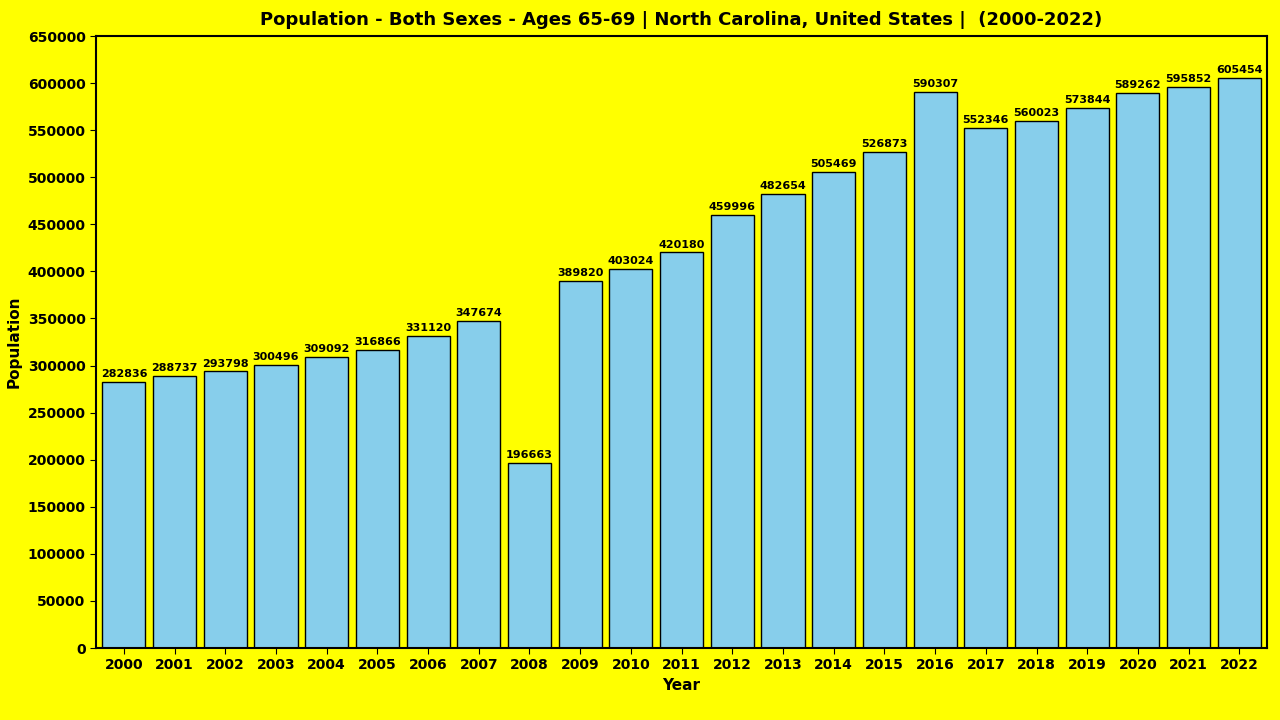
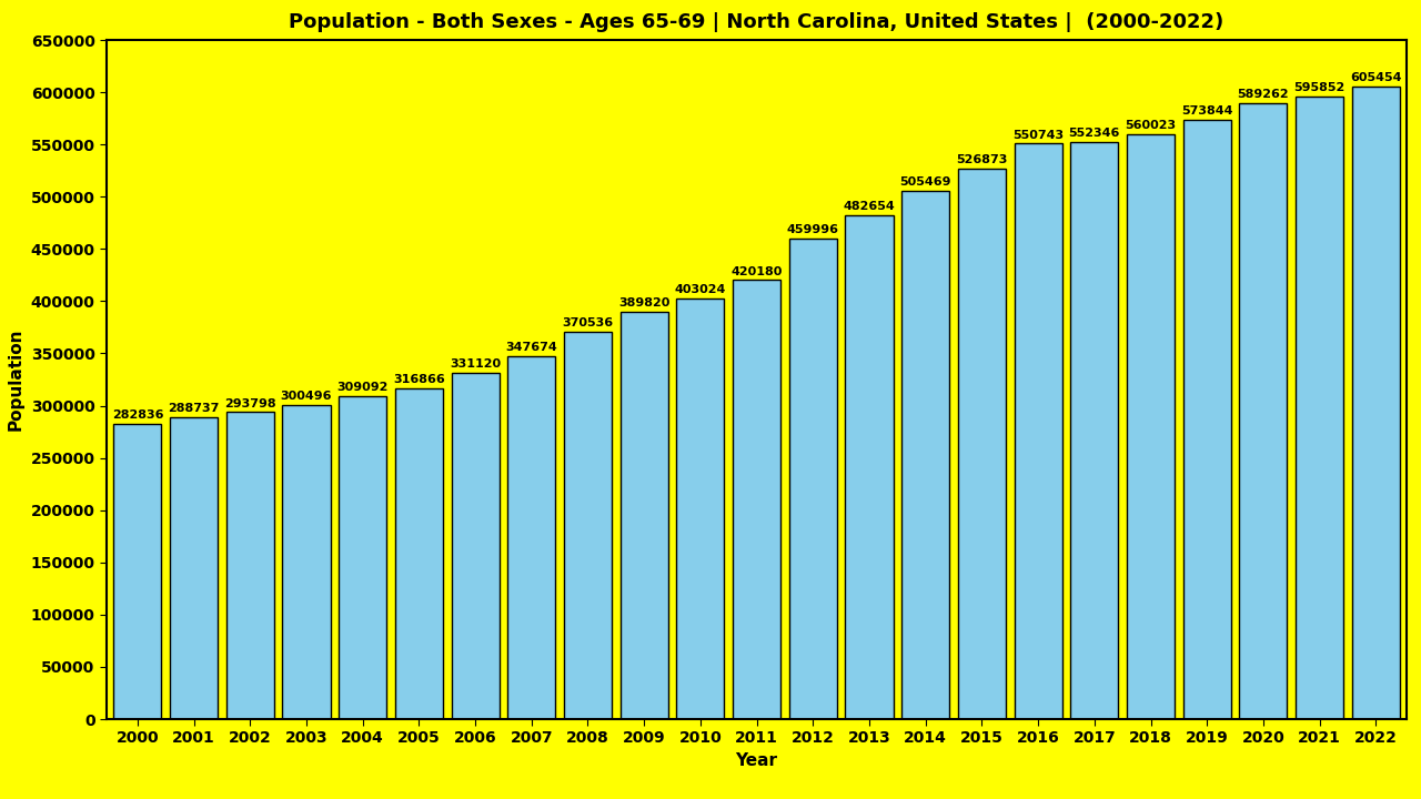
2008: 196663 -> 370536
2016: 590307 -> 550743
